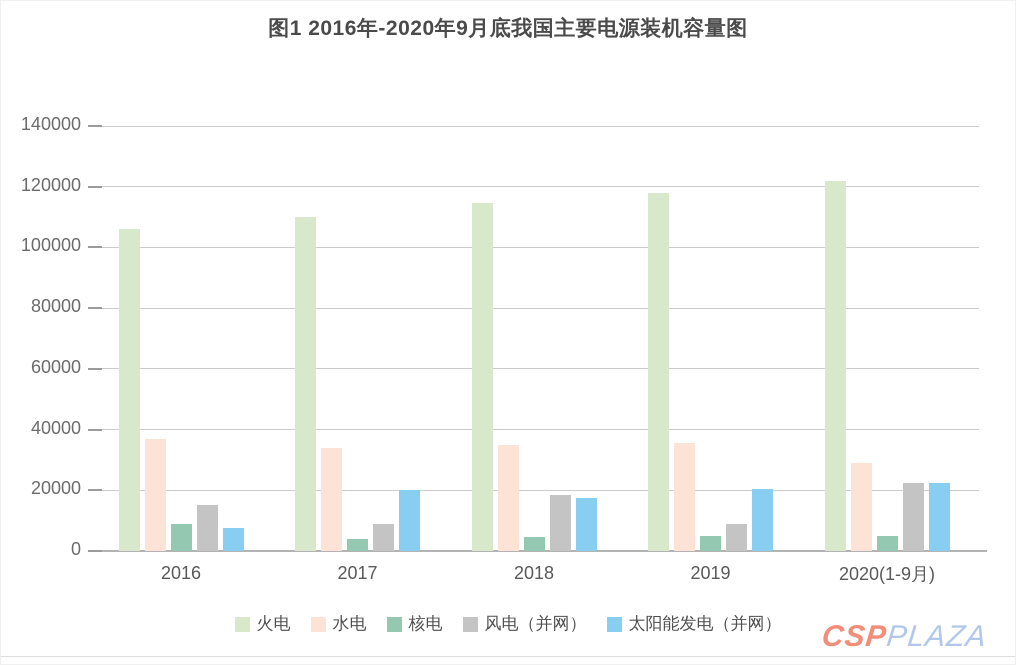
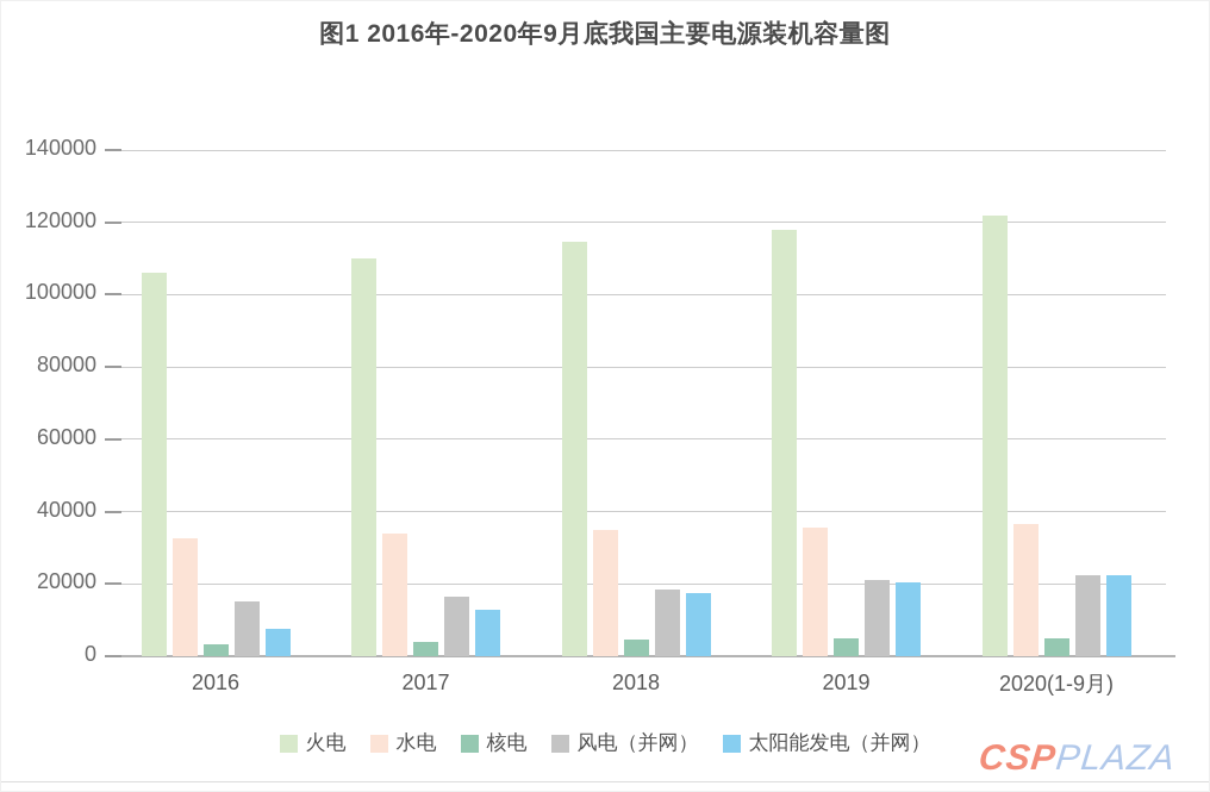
水电/2016: 37000 -> 32000
核电/2016: 9000 -> 3000
风电（并网）/2017: 9000 -> 16000
太阳能发电（并网）/2017: 20000 -> 13000
风电（并网）/2019: 9000 -> 21000
水电/2020(1-9月): 29000 -> 36000
